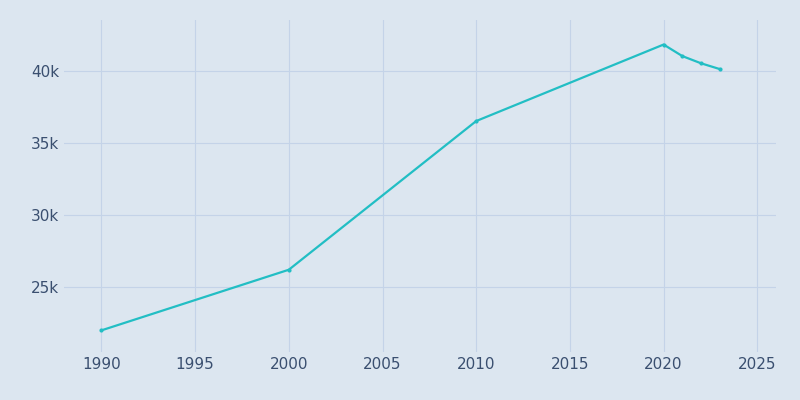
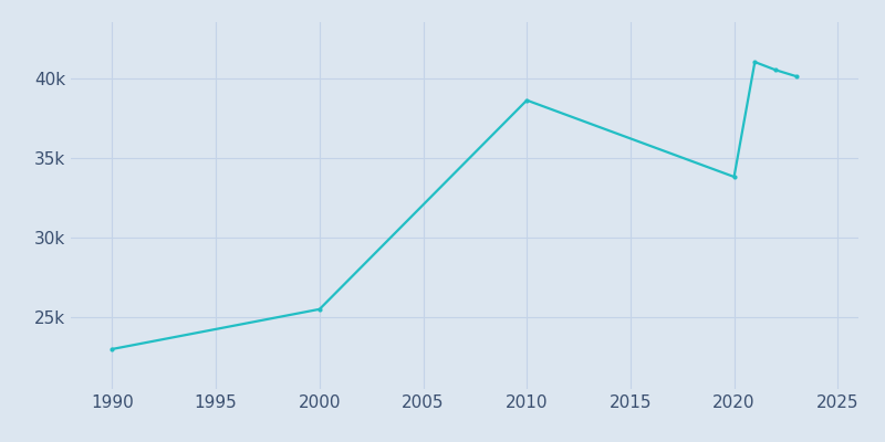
1990: 22.0k -> 23.0k
2000: 26.2k -> 25.5k
2010: 36.5k -> 38.6k
2020: 41.8k -> 33.8k
